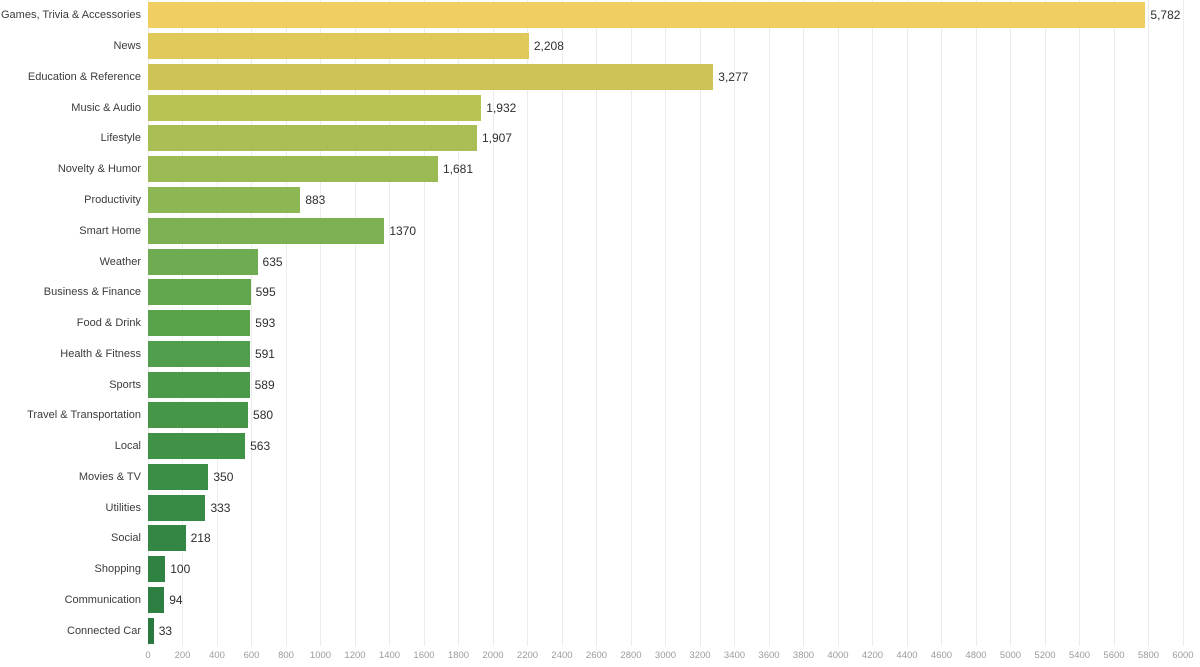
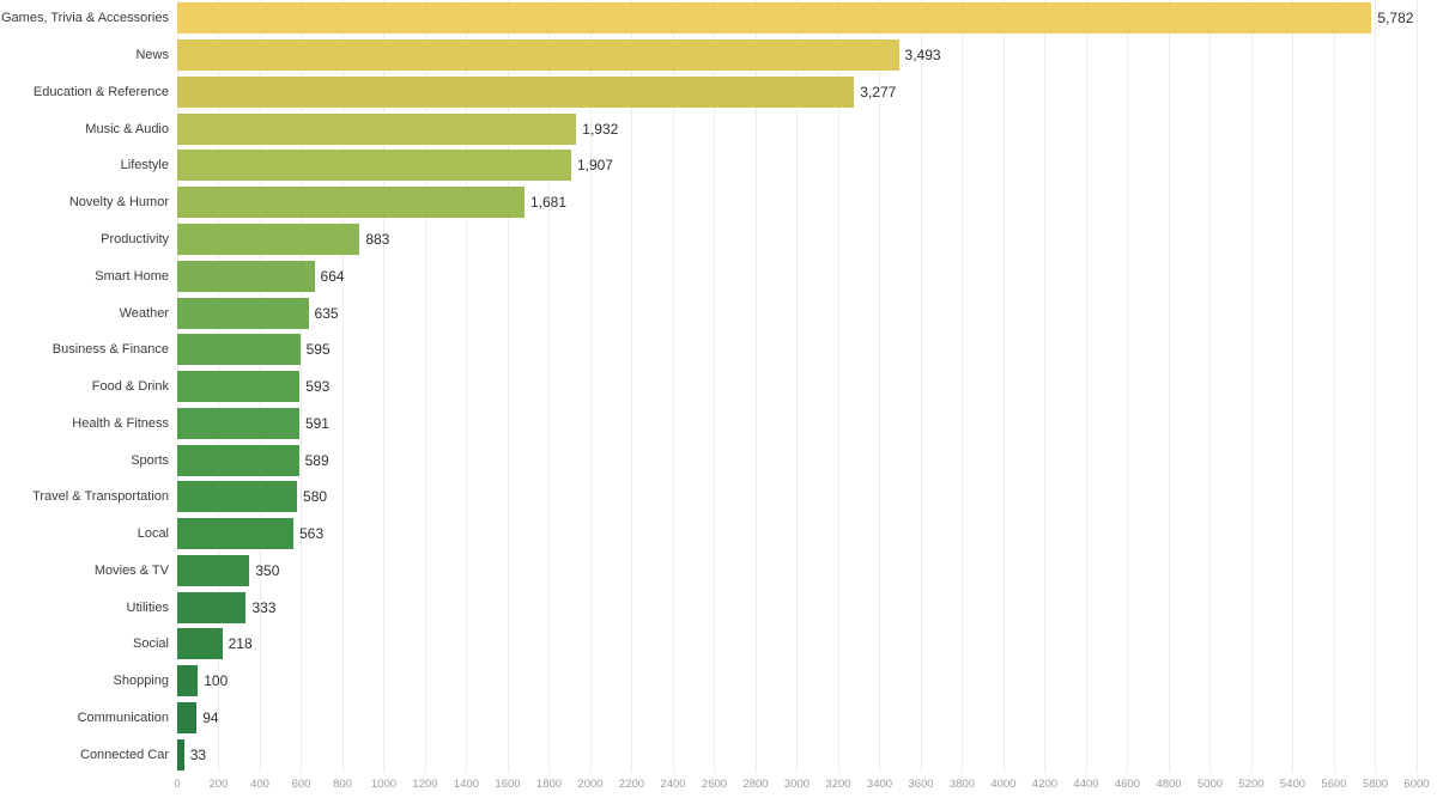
News: 2,208 -> 3,493
Smart Home: 1370 -> 664
